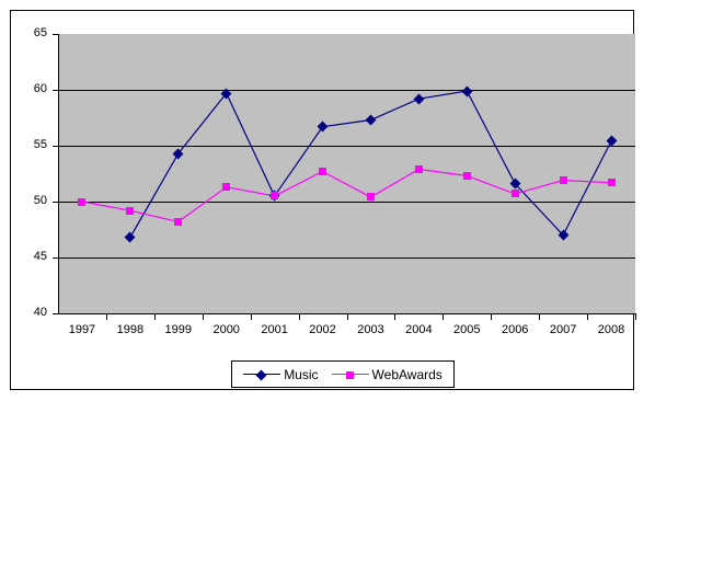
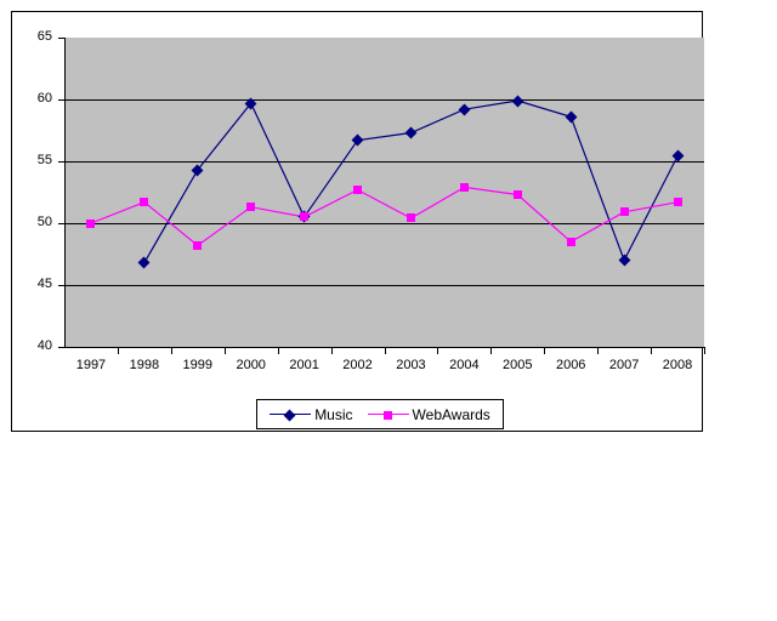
WebAwards/1998: 49.2 -> 51.7
Music/2006: 51.6 -> 58.6
WebAwards/2006: 50.7 -> 48.5
WebAwards/2007: 51.9 -> 50.9
